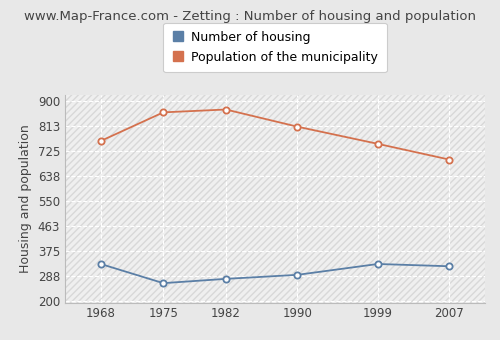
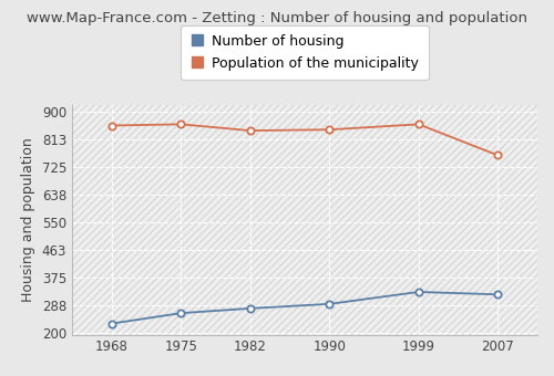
Number of housing/1968: 330 -> 230
Population of the municipality/1968: 760 -> 856
Population of the municipality/1982: 870 -> 840
Population of the municipality/1990: 810 -> 843
Population of the municipality/1999: 750 -> 860
Population of the municipality/2007: 695 -> 762
